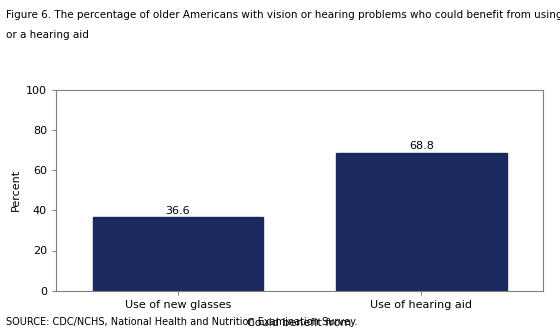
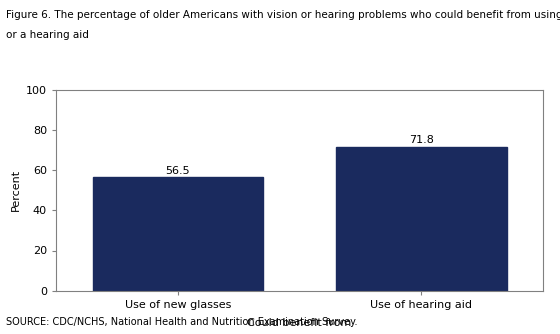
Use of new glasses: 36.6 -> 56.5
Use of hearing aid: 68.8 -> 71.8
